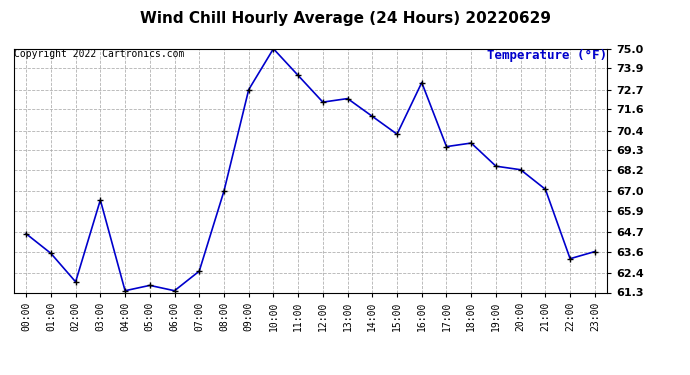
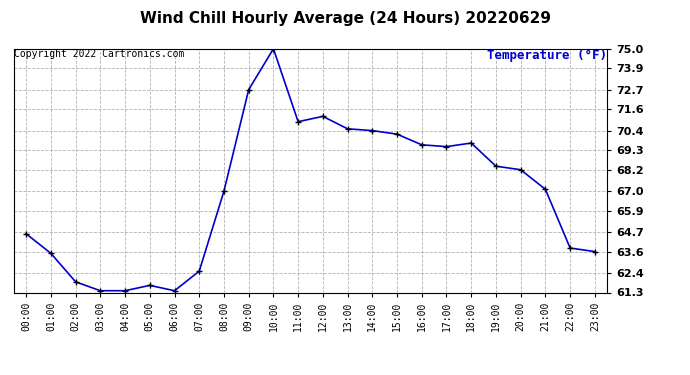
03:00: 66.5 -> 61.4
11:00: 73.5 -> 70.9
12:00: 72.0 -> 71.2
13:00: 72.2 -> 70.5
14:00: 71.2 -> 70.4
16:00: 73.1 -> 69.6
22:00: 63.2 -> 63.8
